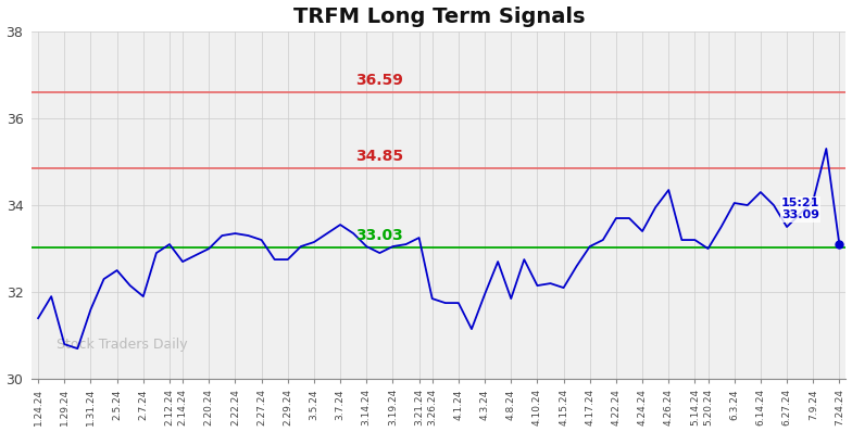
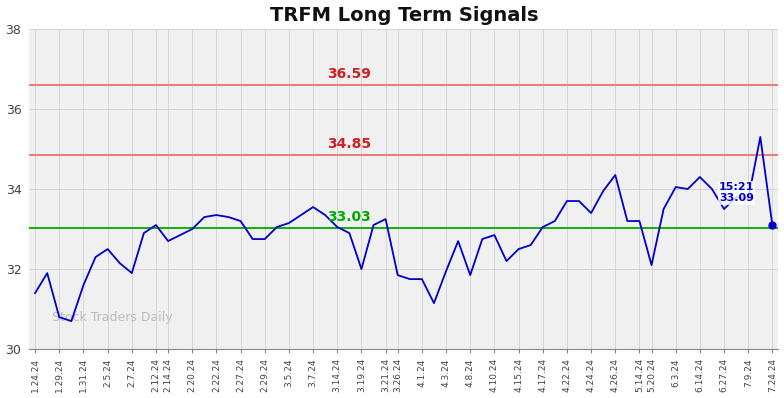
3.19.24: 33.05 -> 32.00
4.10.24: 32.15 -> 32.85
4.15.24: 32.10 -> 32.50
5.20.24: 33.00 -> 32.10
7.9.24: 34.10 -> 33.75
